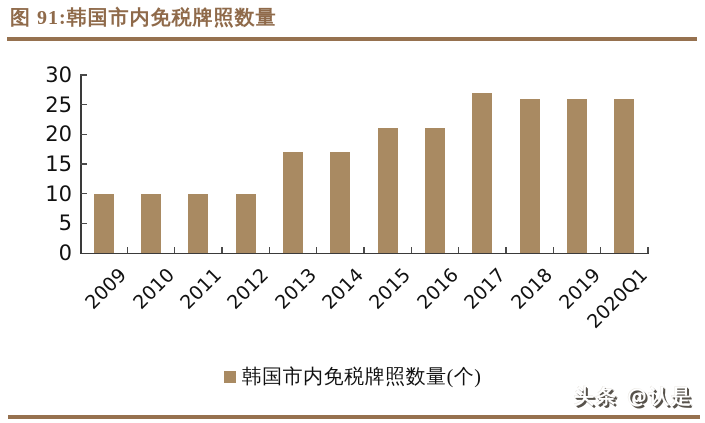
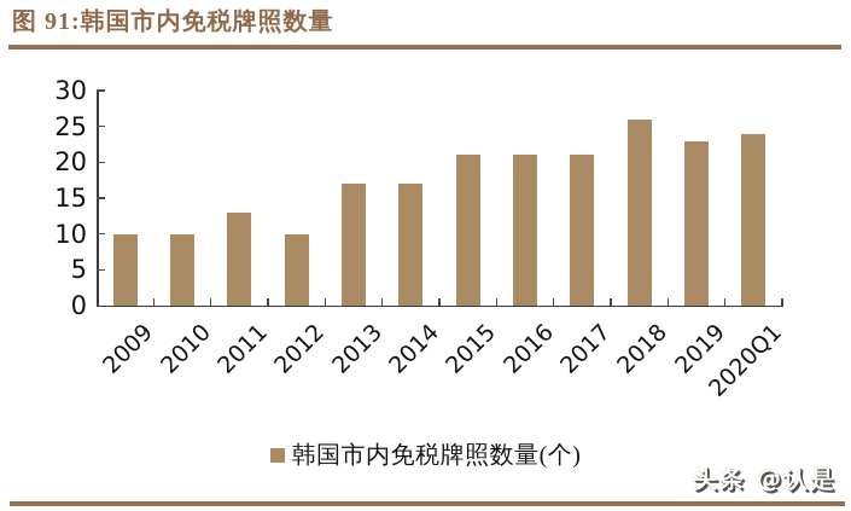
2011: 10 -> 13
2017: 27 -> 21
2019: 26 -> 23
2020Q1: 26 -> 24
